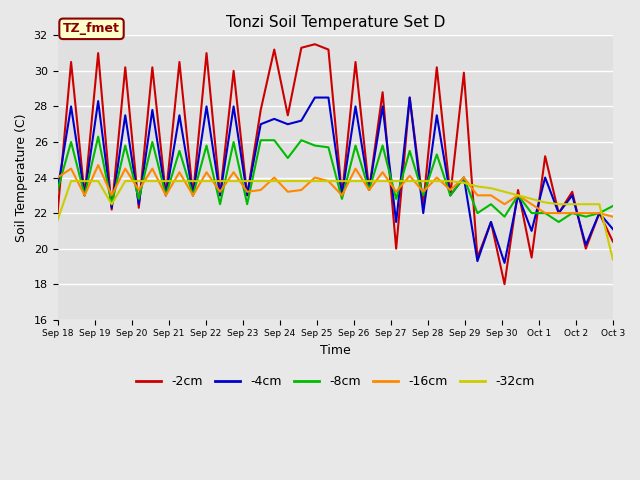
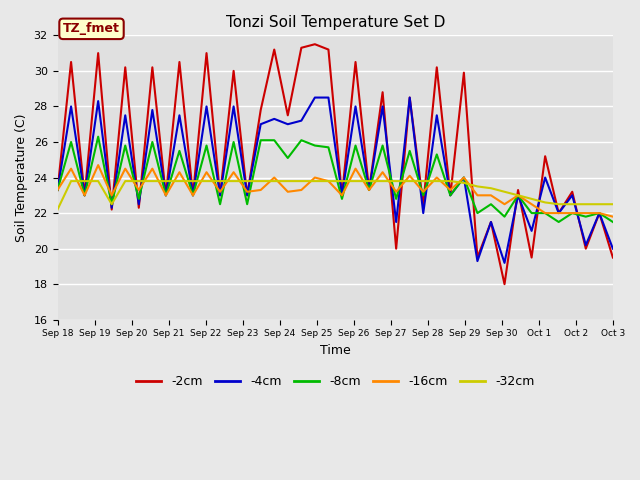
-2cm/Sep 18: 22.0 -> 23.3
-16cm/Sep 18: 24.0 -> 23.3
-32cm/Sep 18: 21.6 -> 22.2
-2cm/Oct 3: 20.4 -> 19.5
-4cm/Oct 3: 21.1 -> 20.0
-8cm/Oct 3: 22.4 -> 21.5
-32cm/Oct 3: 19.4 -> 22.5
